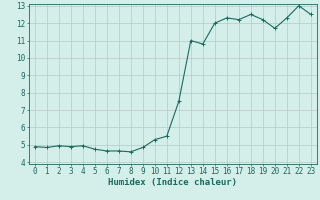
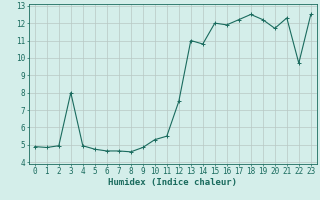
3: 4.9 -> 8.0
16: 12.3 -> 11.9
22: 13.0 -> 9.7
